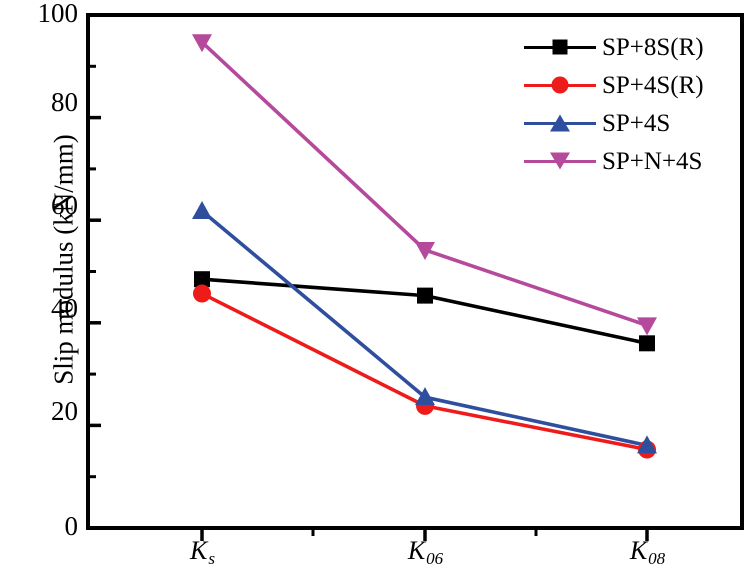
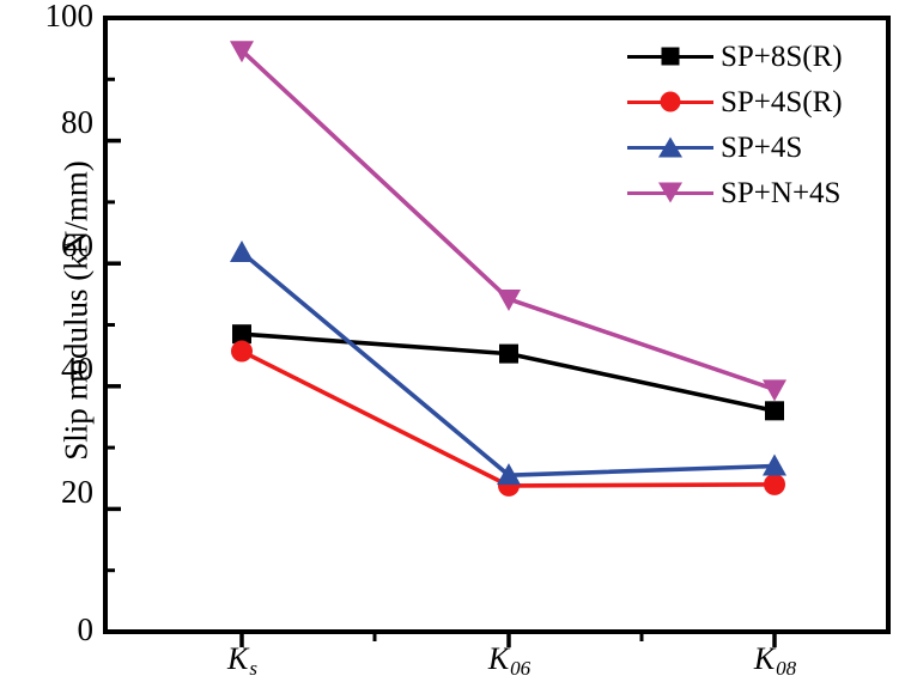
SP+4S(R)/K08: 15 -> 24
SP+4S/K08: 16 -> 27
